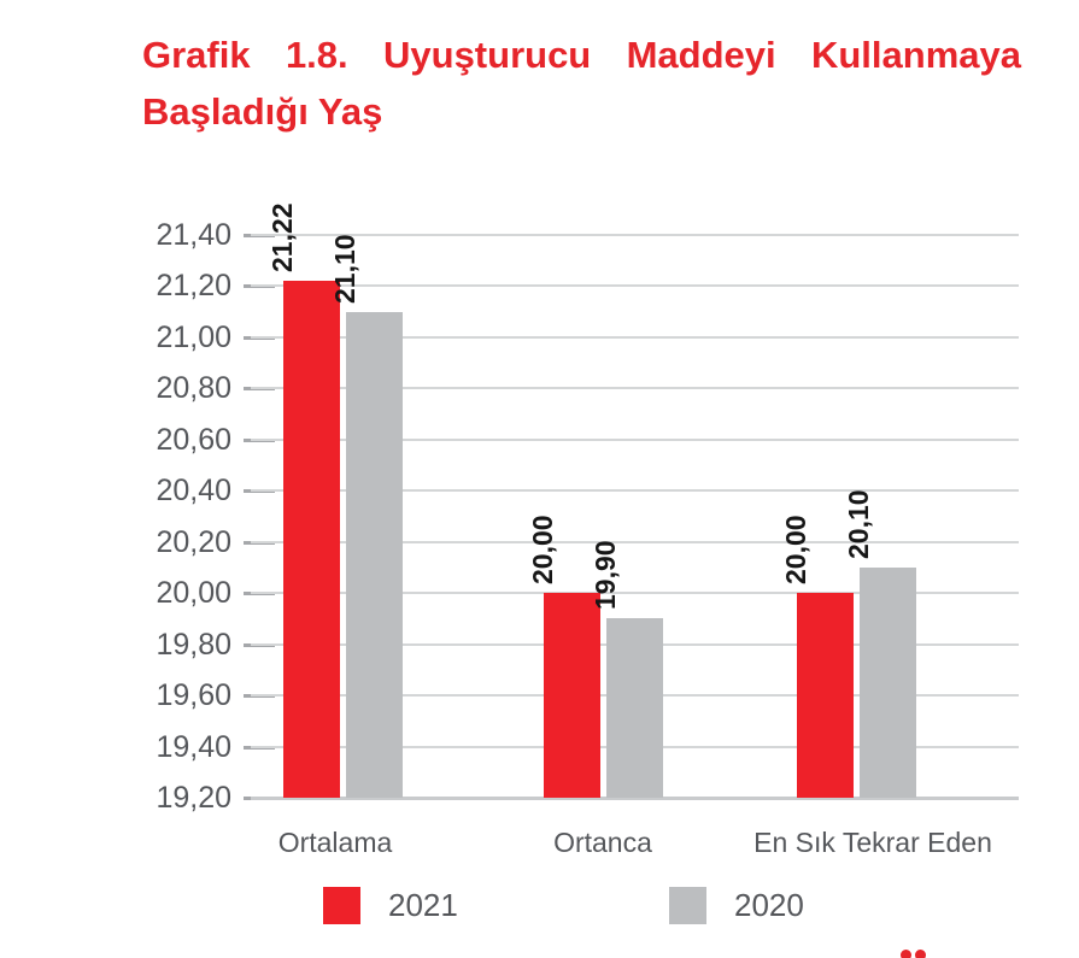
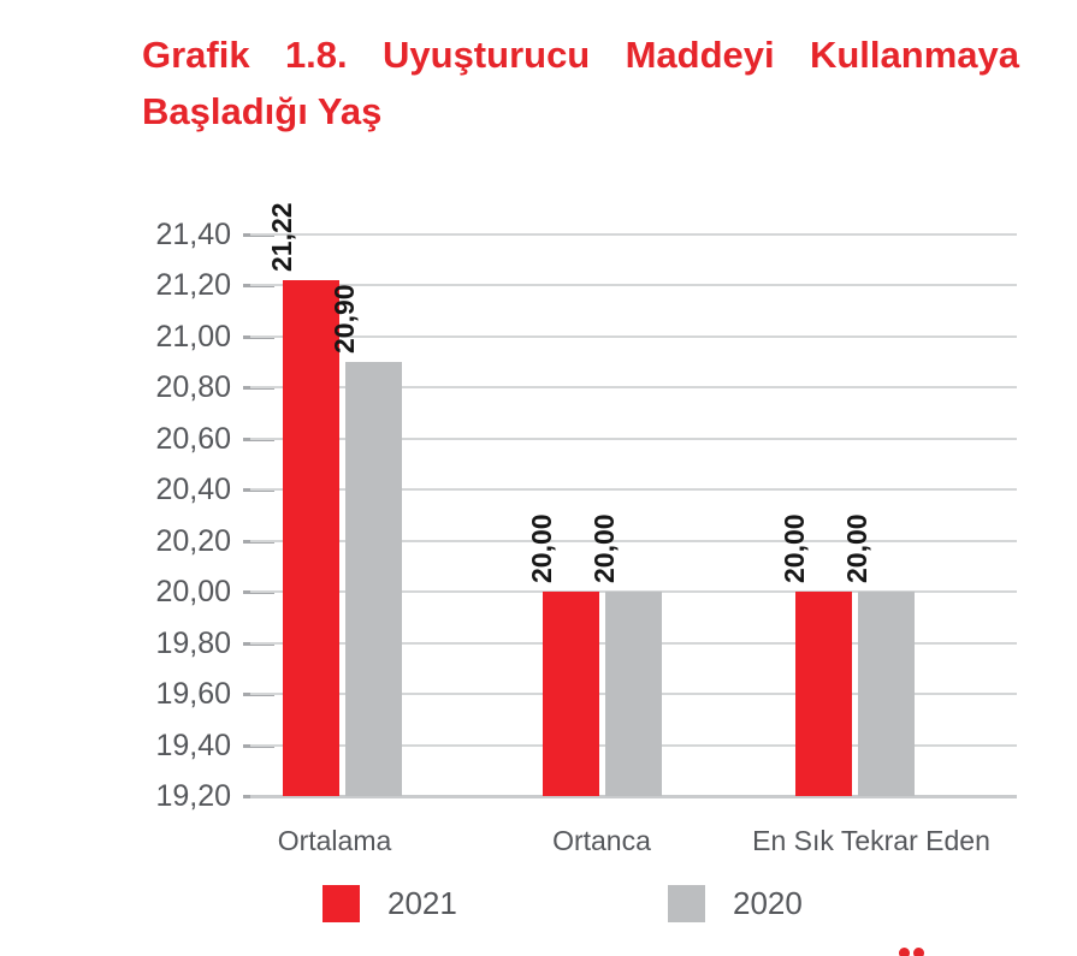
2020/Ortalama: 21,10 -> 20,90
2020/Ortanca: 19,90 -> 20,00
2020/En Sık Tekrar Eden: 20,10 -> 20,00
